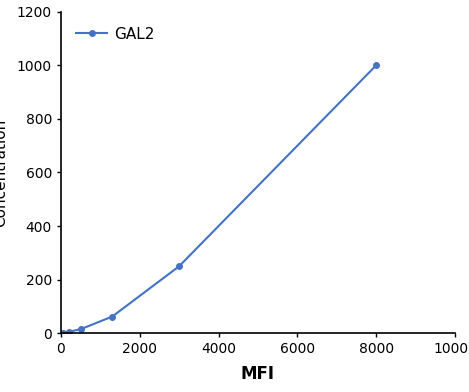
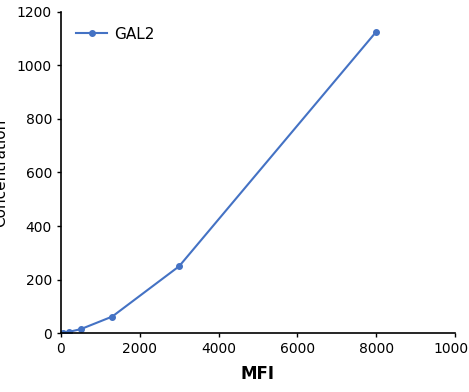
8000: 1000 -> 1125
